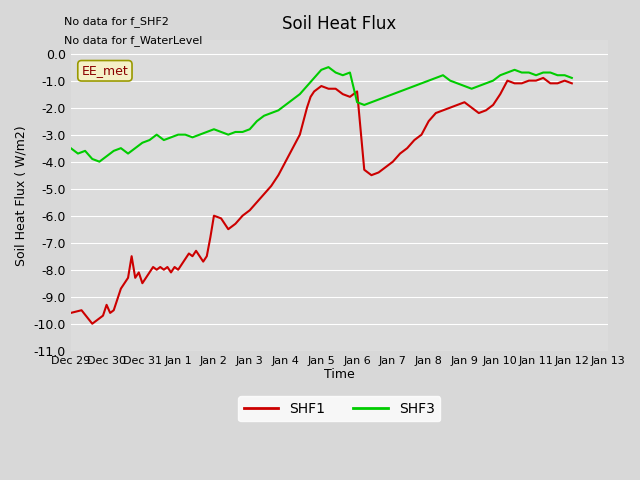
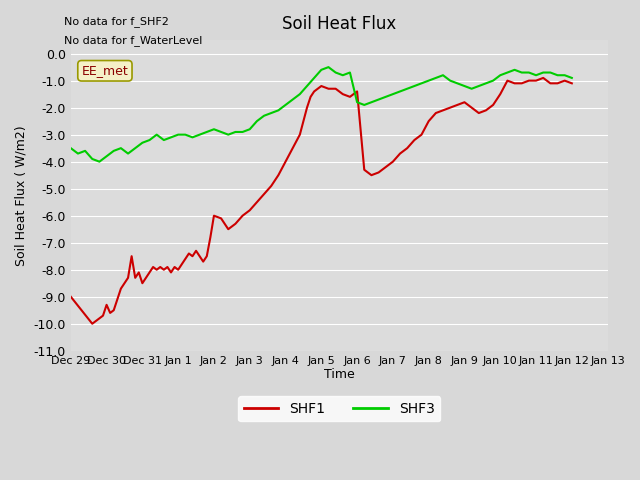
SHF1/Dec 29: -9.6 -> -9.0
